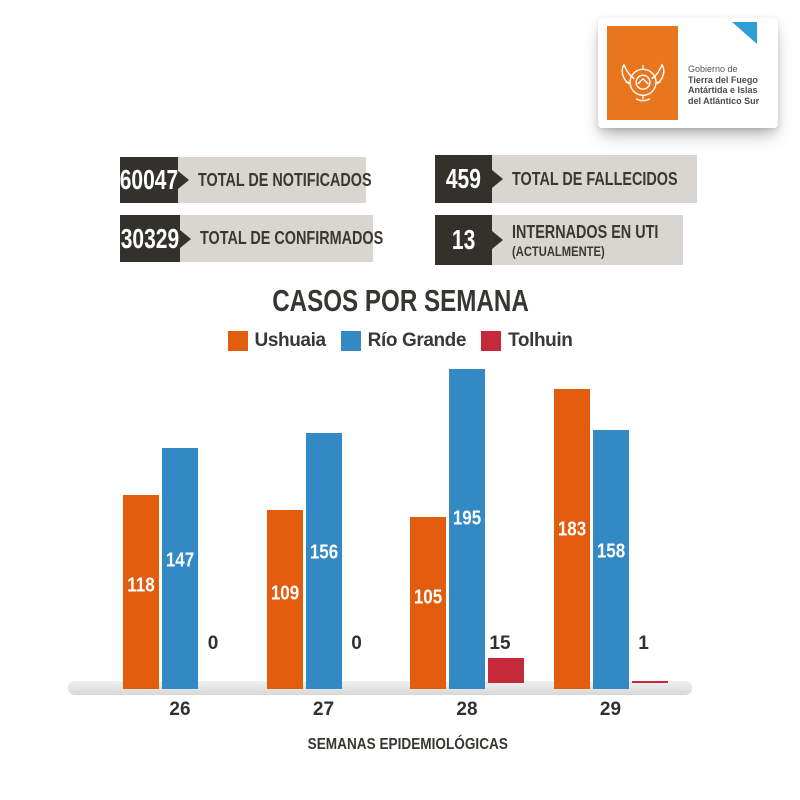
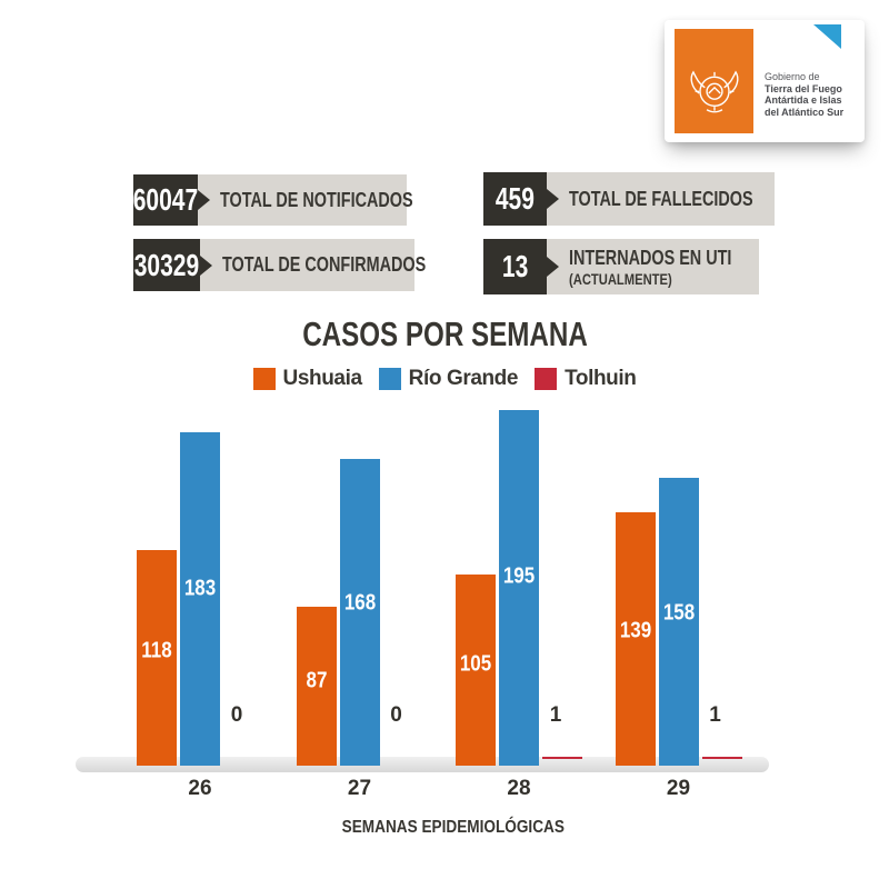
Río Grande/26: 147 -> 183
Ushuaia/27: 109 -> 87
Río Grande/27: 156 -> 168
Tolhuin/28: 15 -> 1
Ushuaia/29: 183 -> 139
